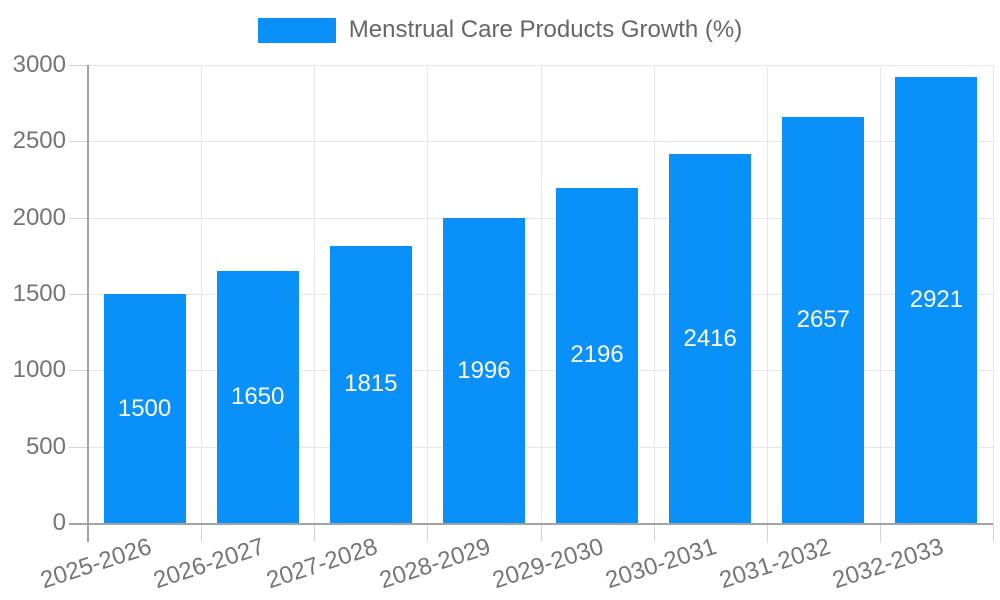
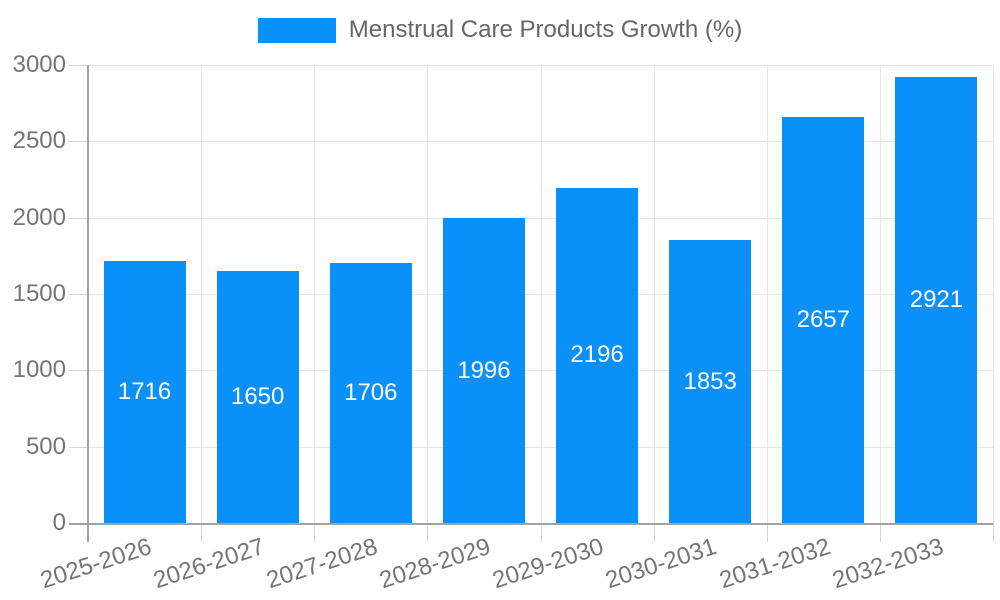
2025-2026: 1500 -> 1716
2027-2028: 1815 -> 1706
2030-2031: 2416 -> 1853
